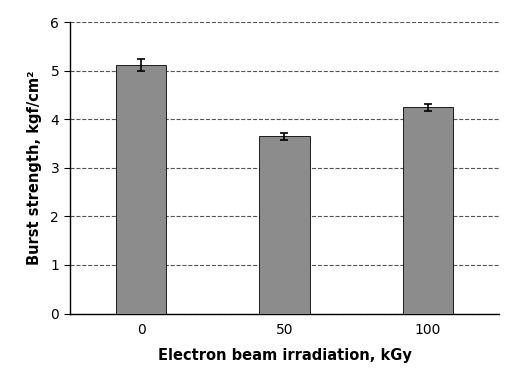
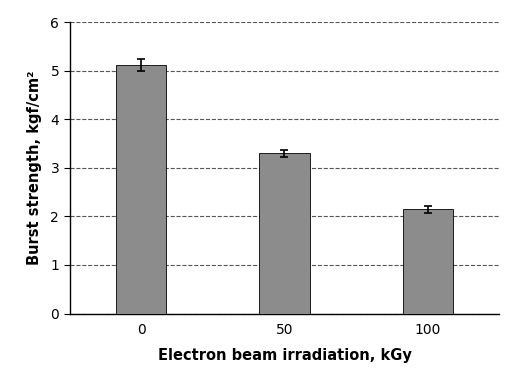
50: 3.65 -> 3.30
100: 4.25 -> 2.15
